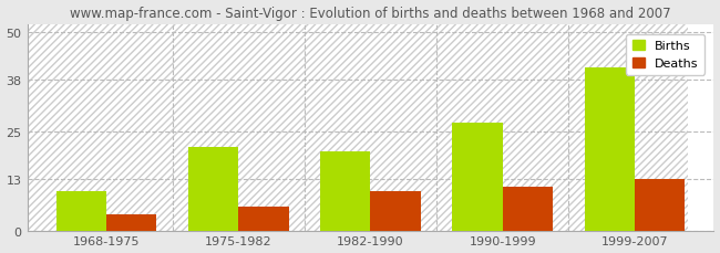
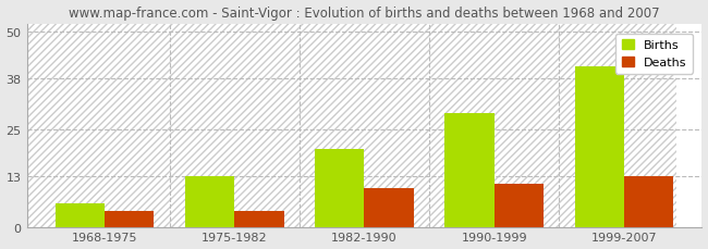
Births/1968-1975: 10 -> 6
Births/1975-1982: 21 -> 13
Deaths/1975-1982: 6 -> 4
Births/1990-1999: 27 -> 29
